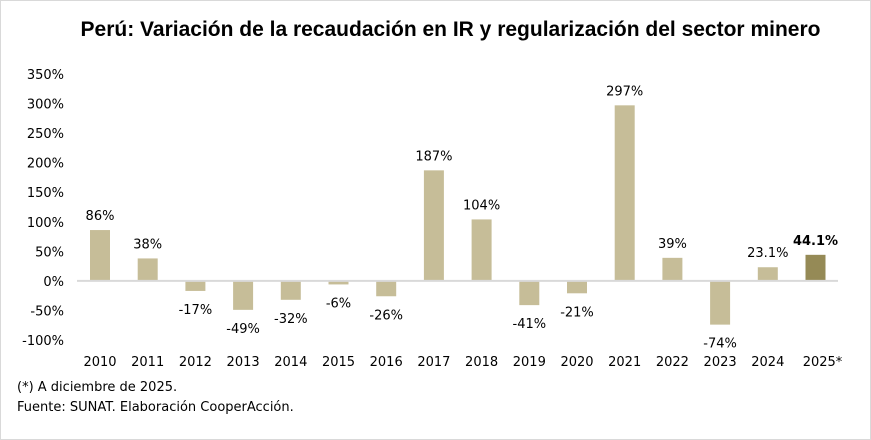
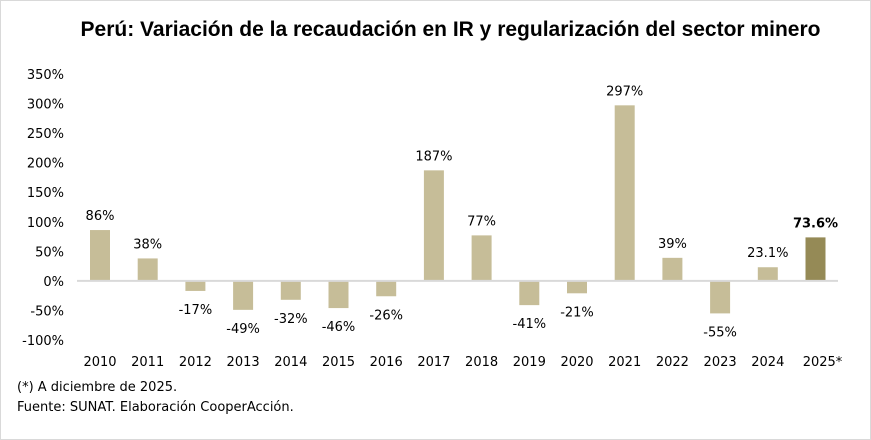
2015: -6% -> -46%
2018: 104% -> 77%
2023: -74% -> -55%
2025*: 44.1% -> 73.6%
